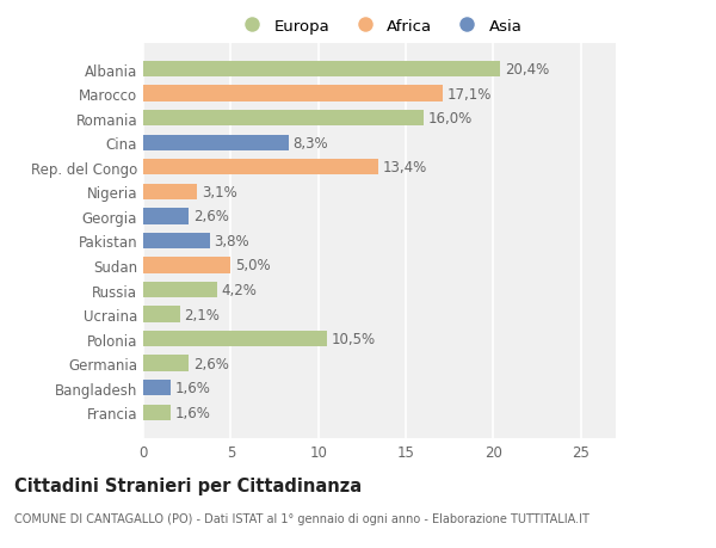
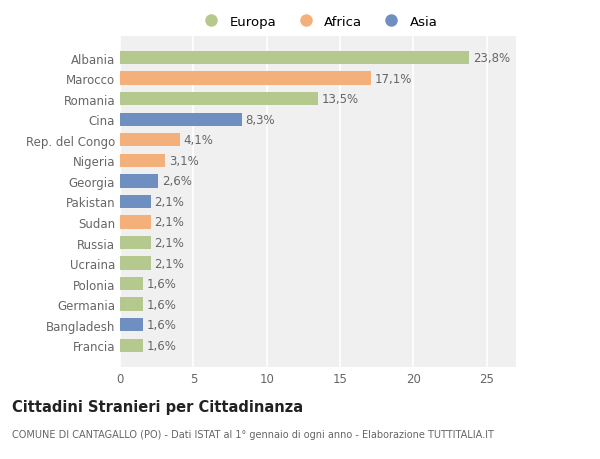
Albania: 20,4% -> 23,8%
Romania: 16,0% -> 13,5%
Rep. del Congo: 13,4% -> 4,1%
Pakistan: 3,8% -> 2,1%
Sudan: 5,0% -> 2,1%
Russia: 4,2% -> 2,1%
Polonia: 10,5% -> 1,6%
Germania: 2,6% -> 1,6%
